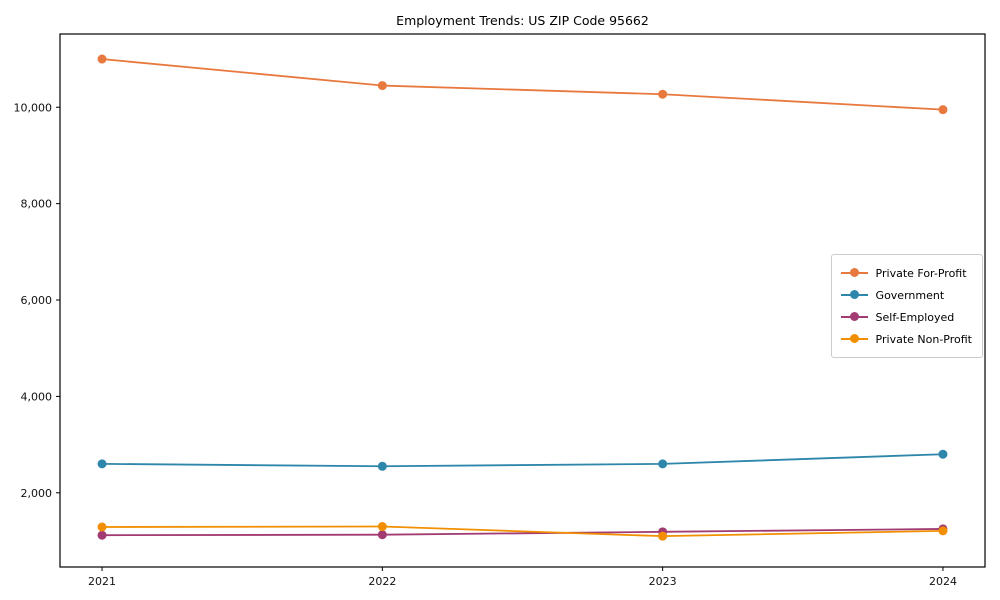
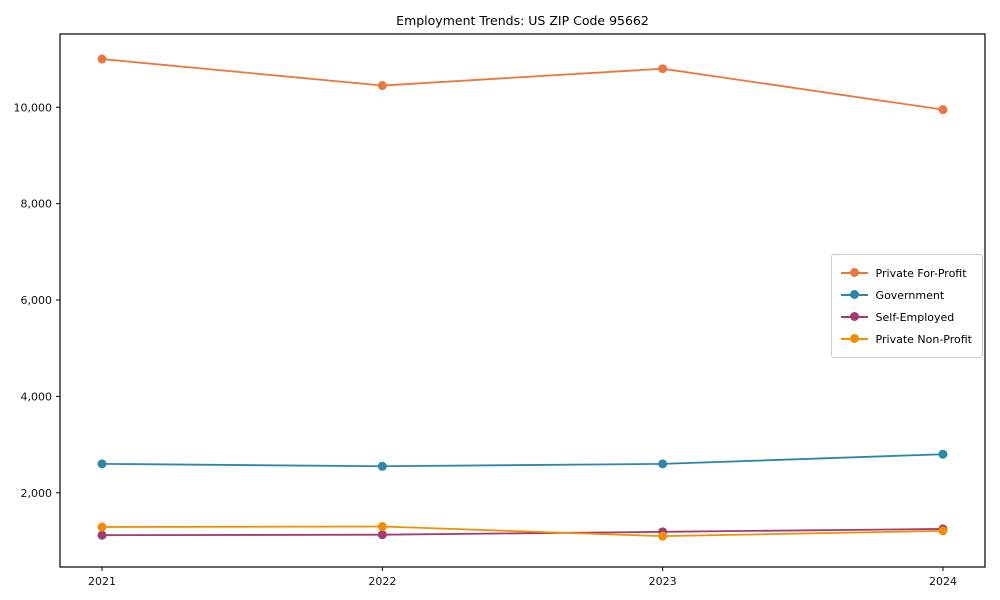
Private For-Profit/2023: 10300 -> 10800
